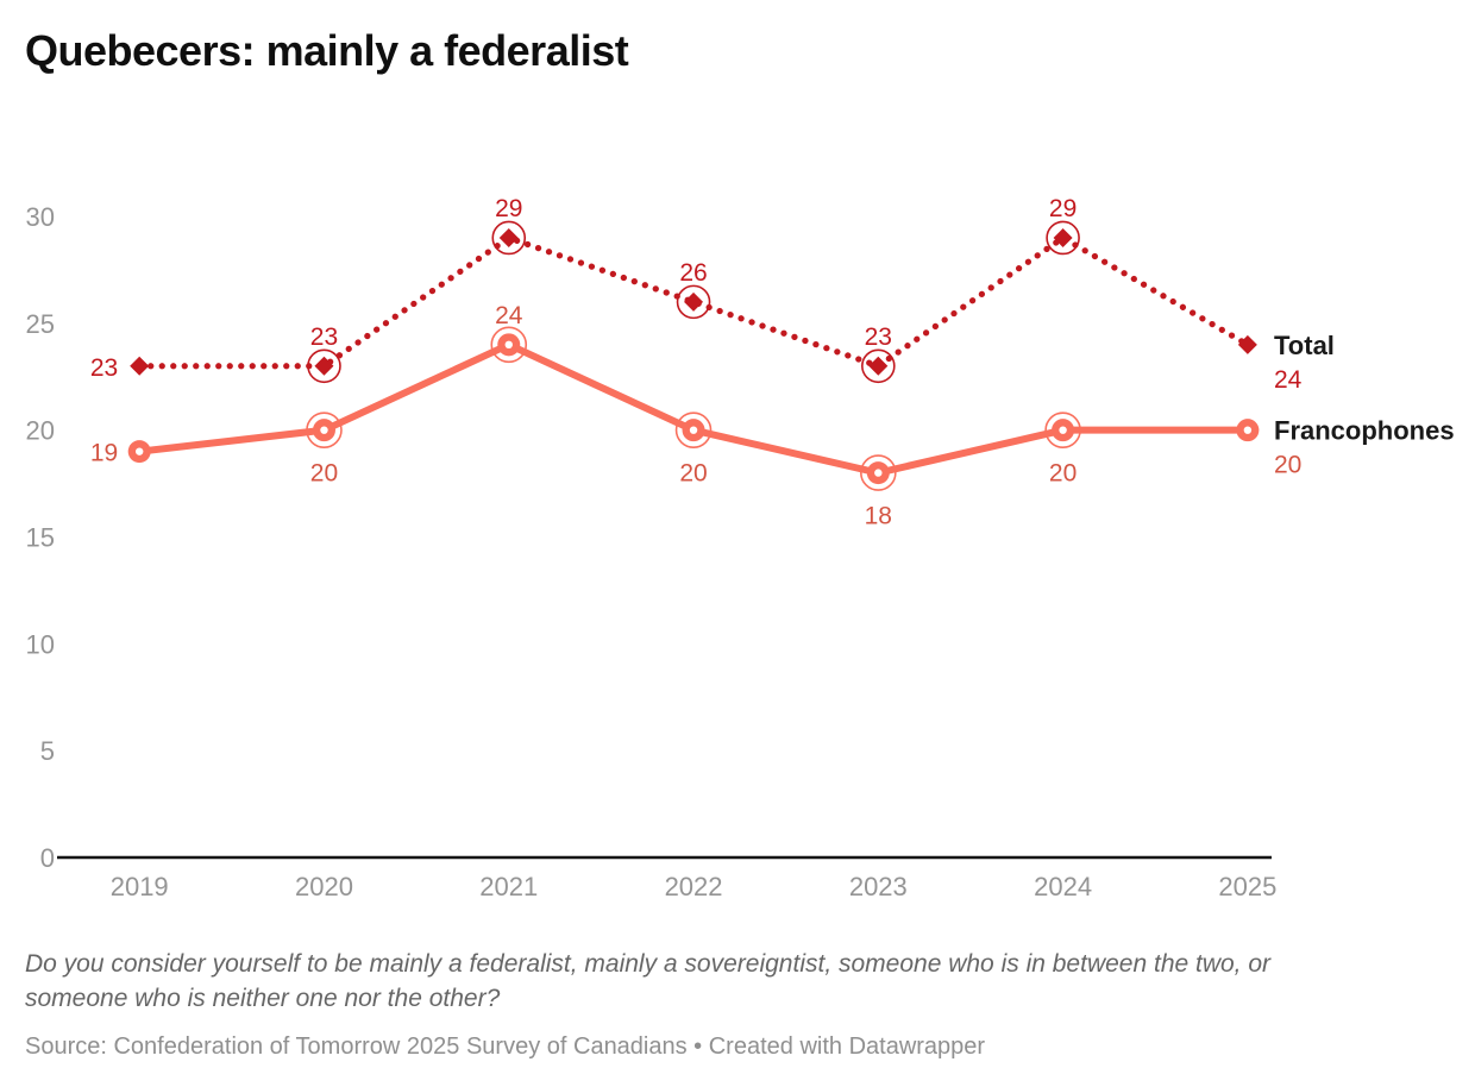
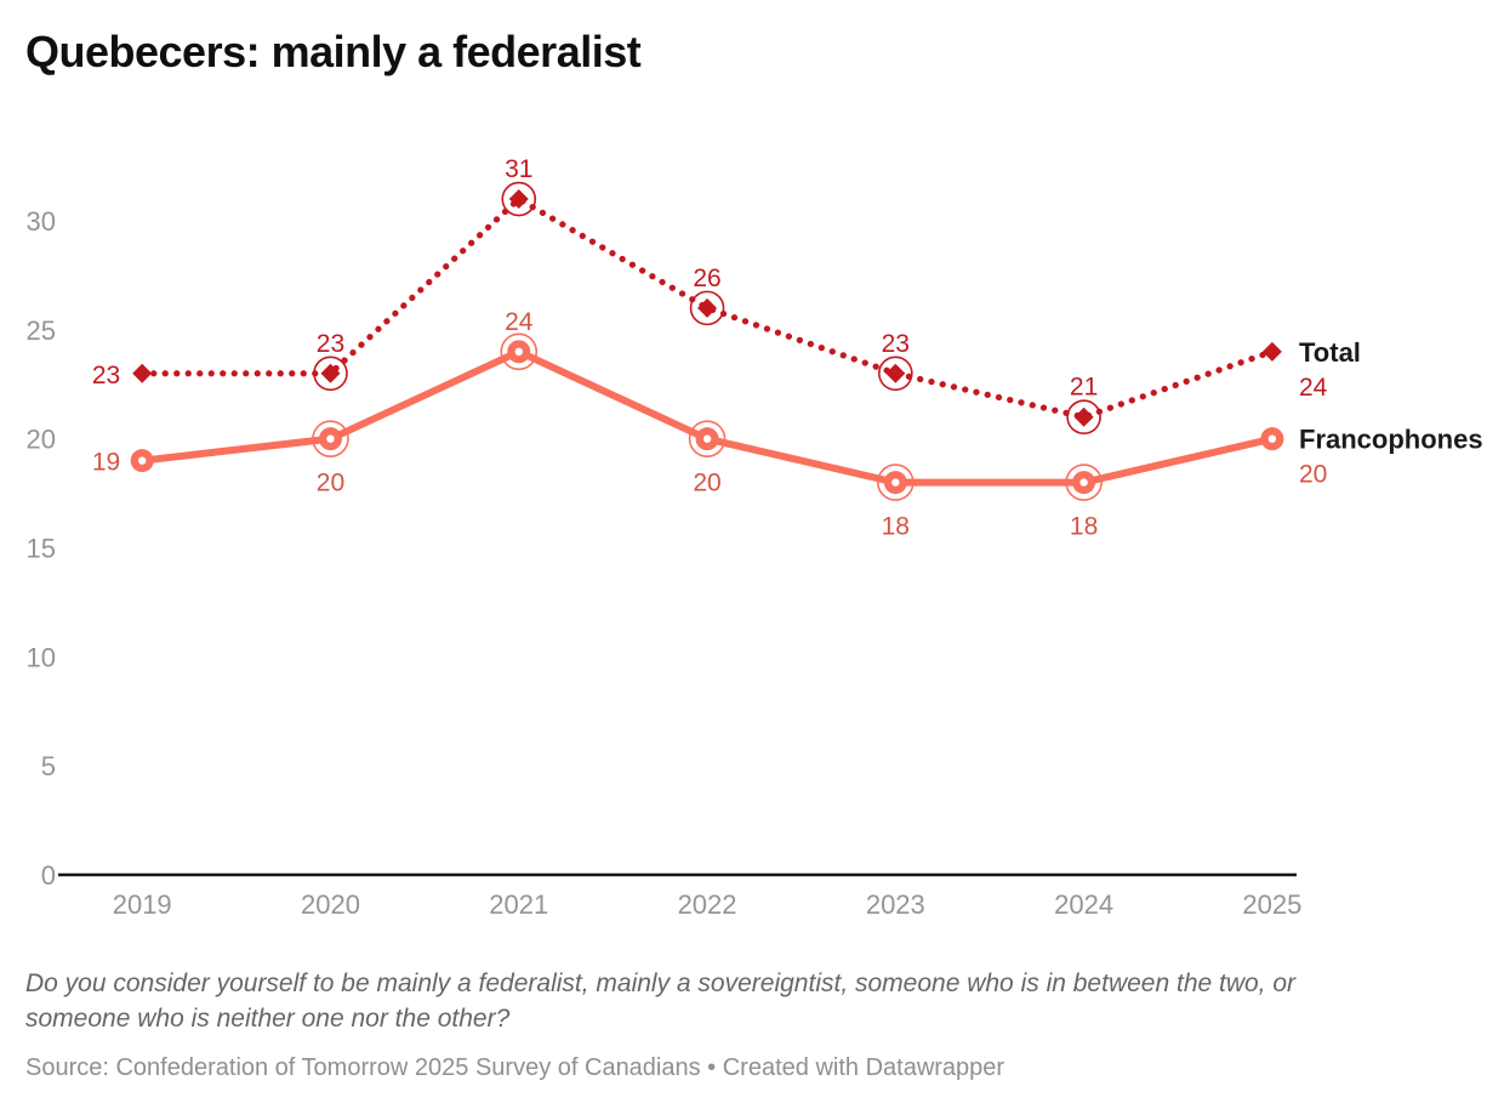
Total/2021: 29 -> 31
Total/2024: 29 -> 21
Francophones/2024: 20 -> 18
